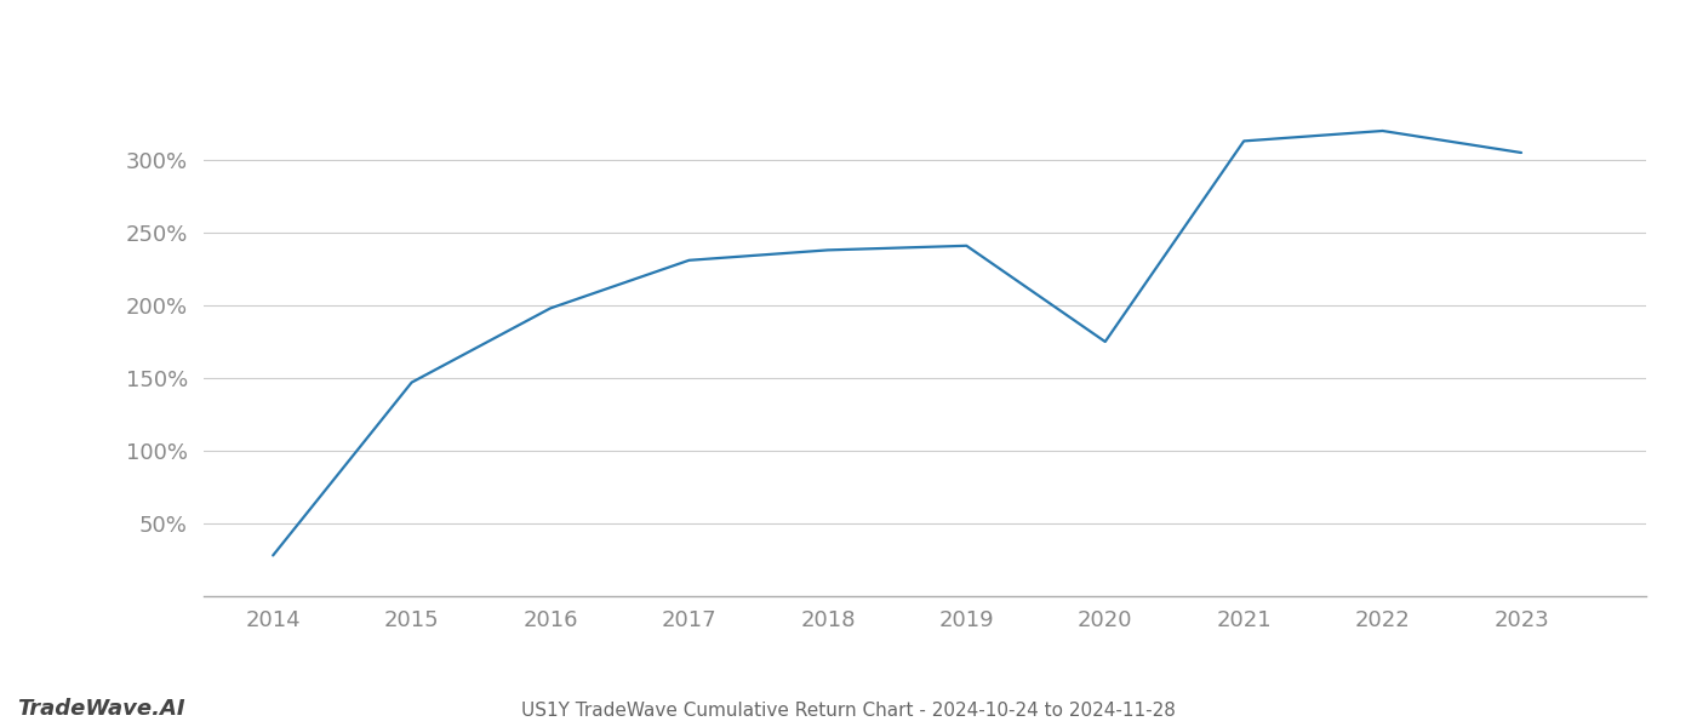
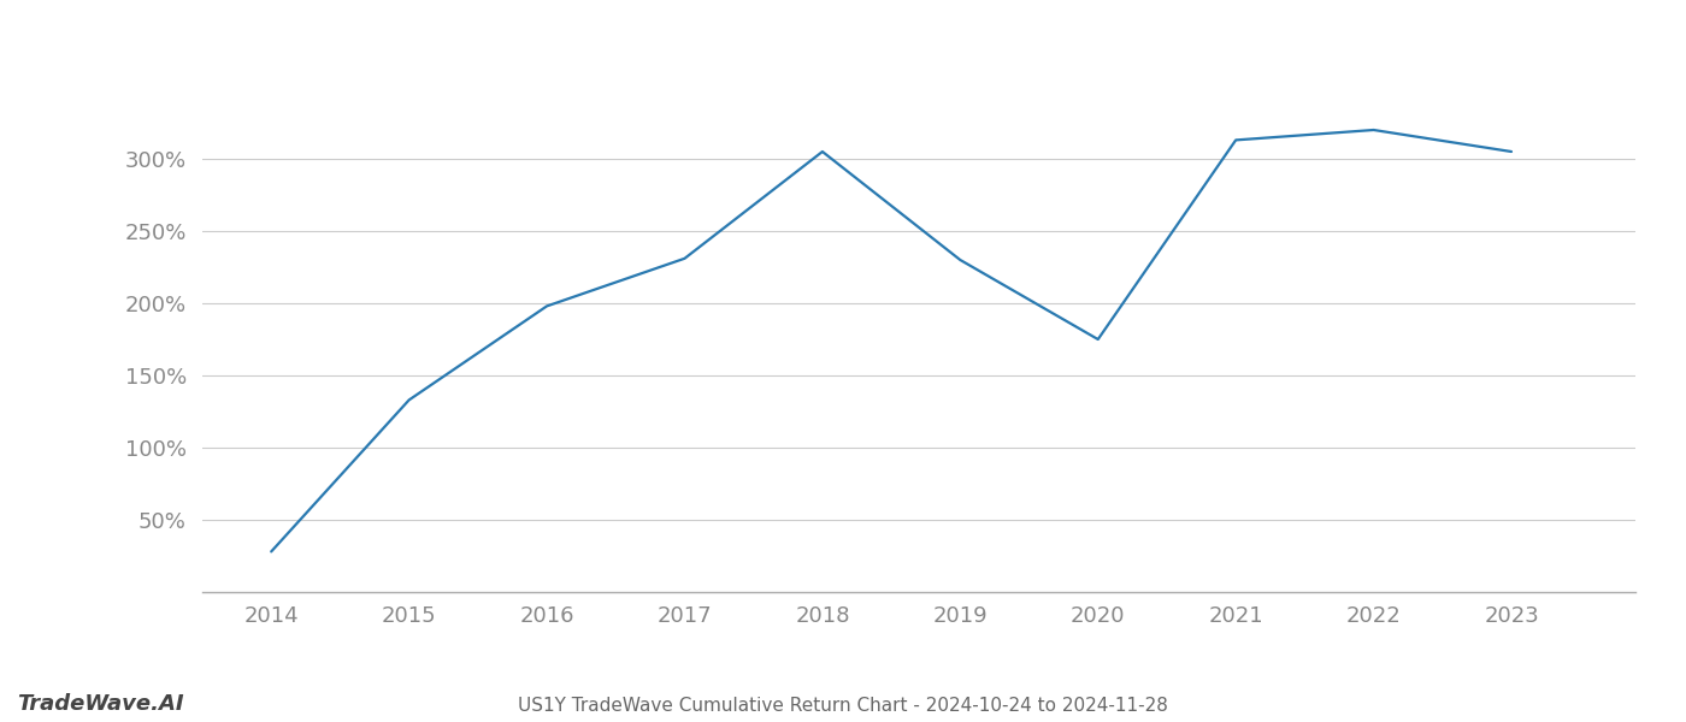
2015: 147% -> 133%
2018: 238% -> 305%
2019: 241% -> 230%
